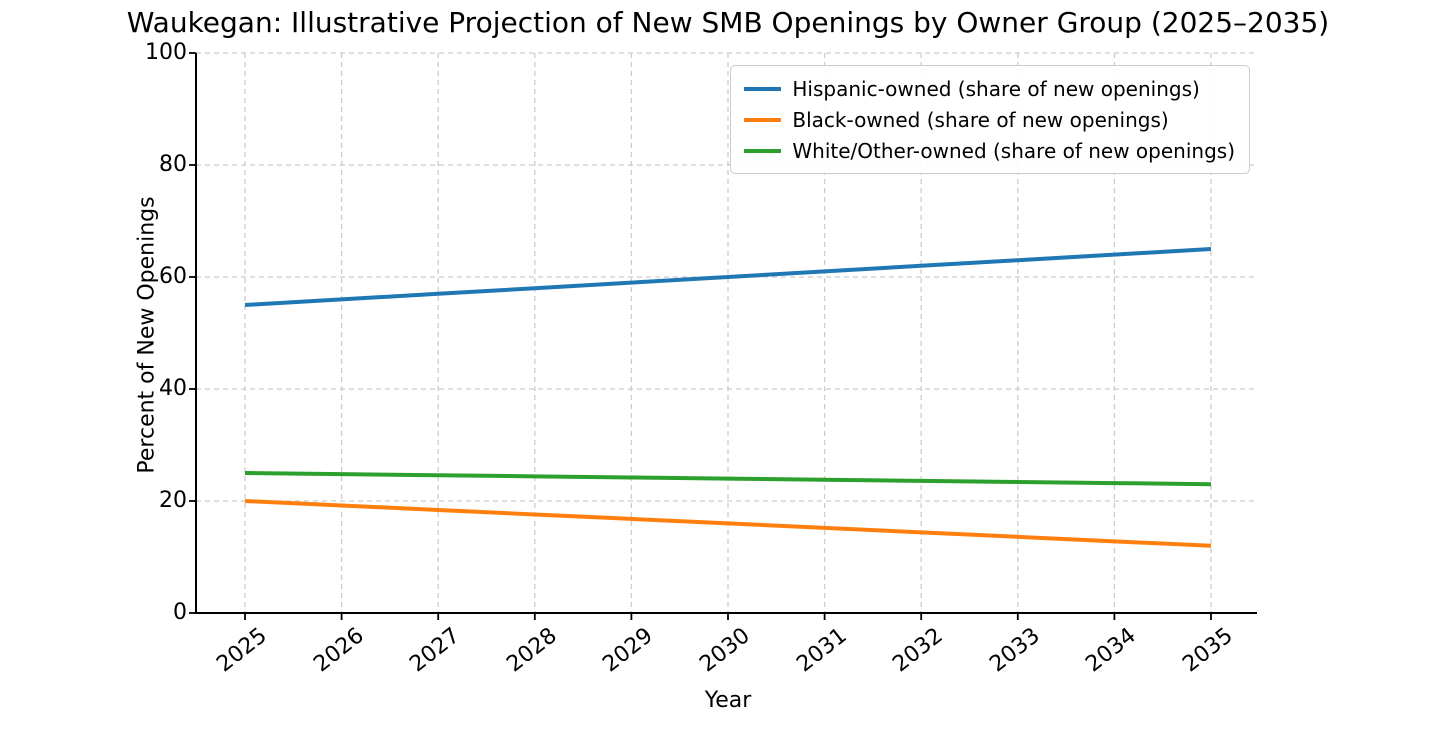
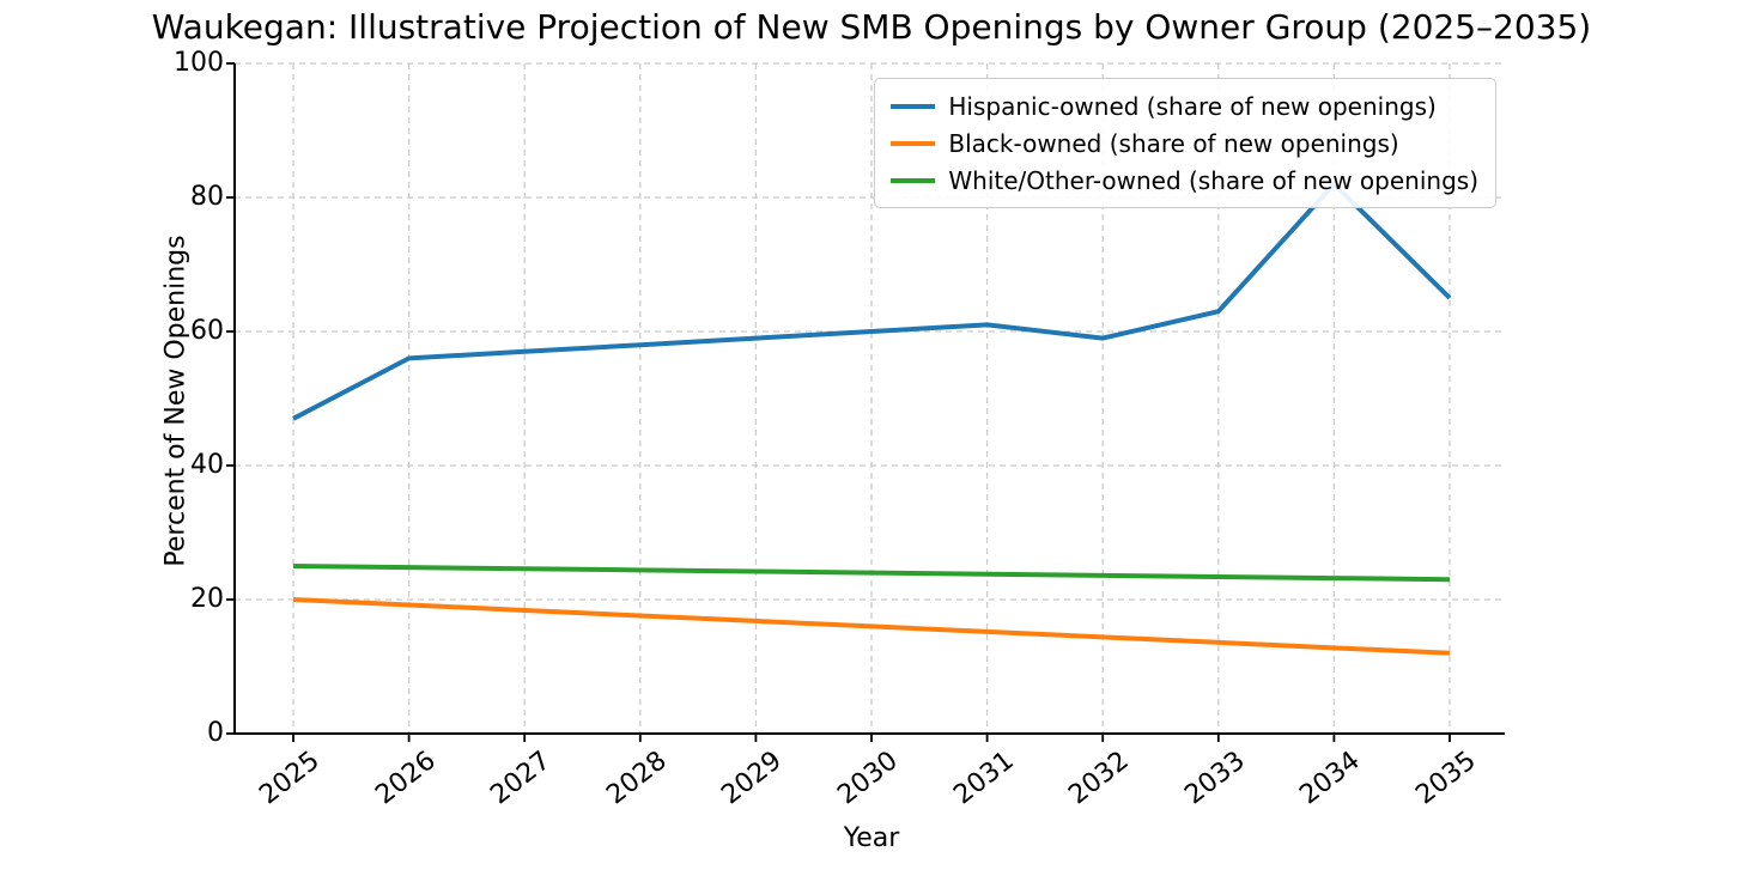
Hispanic-owned (share of new openings)/2025: 55 -> 47
Hispanic-owned (share of new openings)/2032: 62 -> 59
Hispanic-owned (share of new openings)/2034: 64 -> 82
